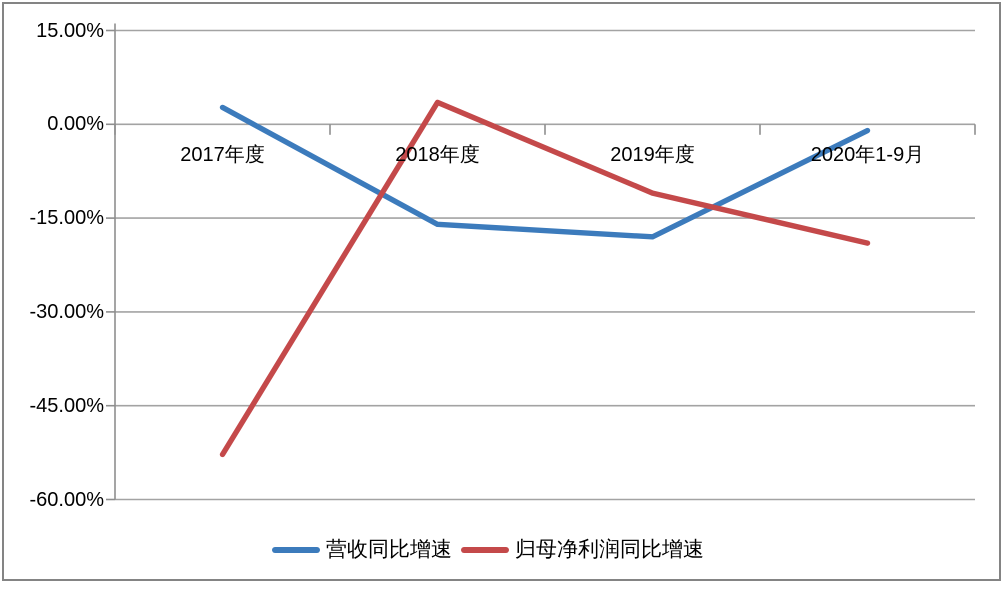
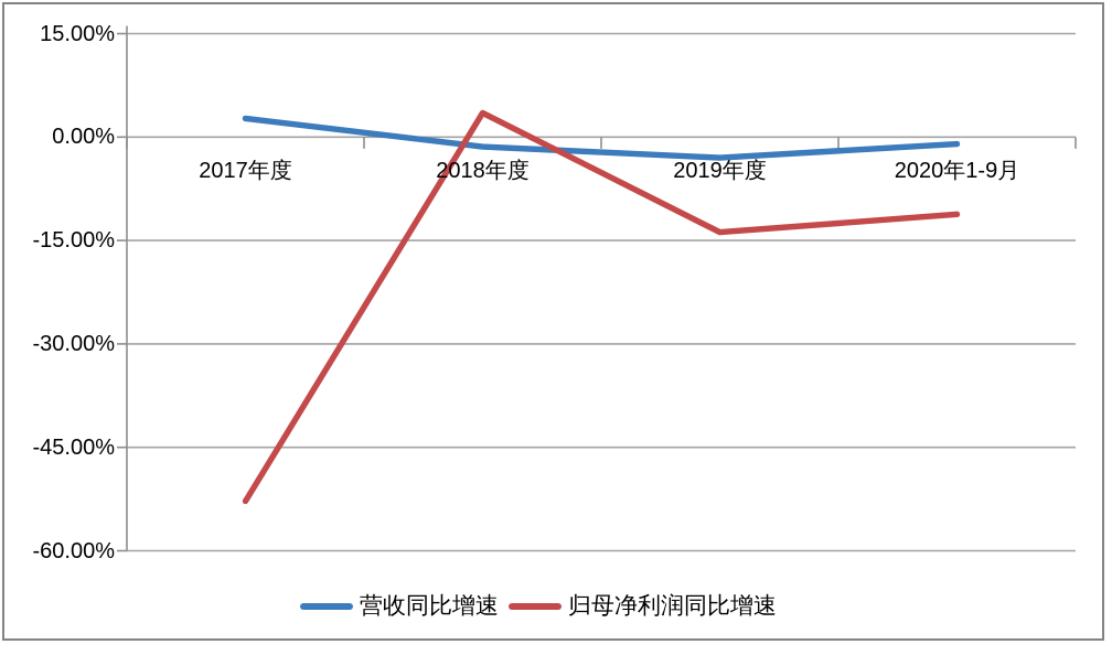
营收同比增速/2018年度: -16% -> -1%
营收同比增速/2019年度: -18% -> -3%
归母净利润同比增速/2019年度: -11% -> -14%
归母净利润同比增速/2020年1-9月: -19% -> -11%
